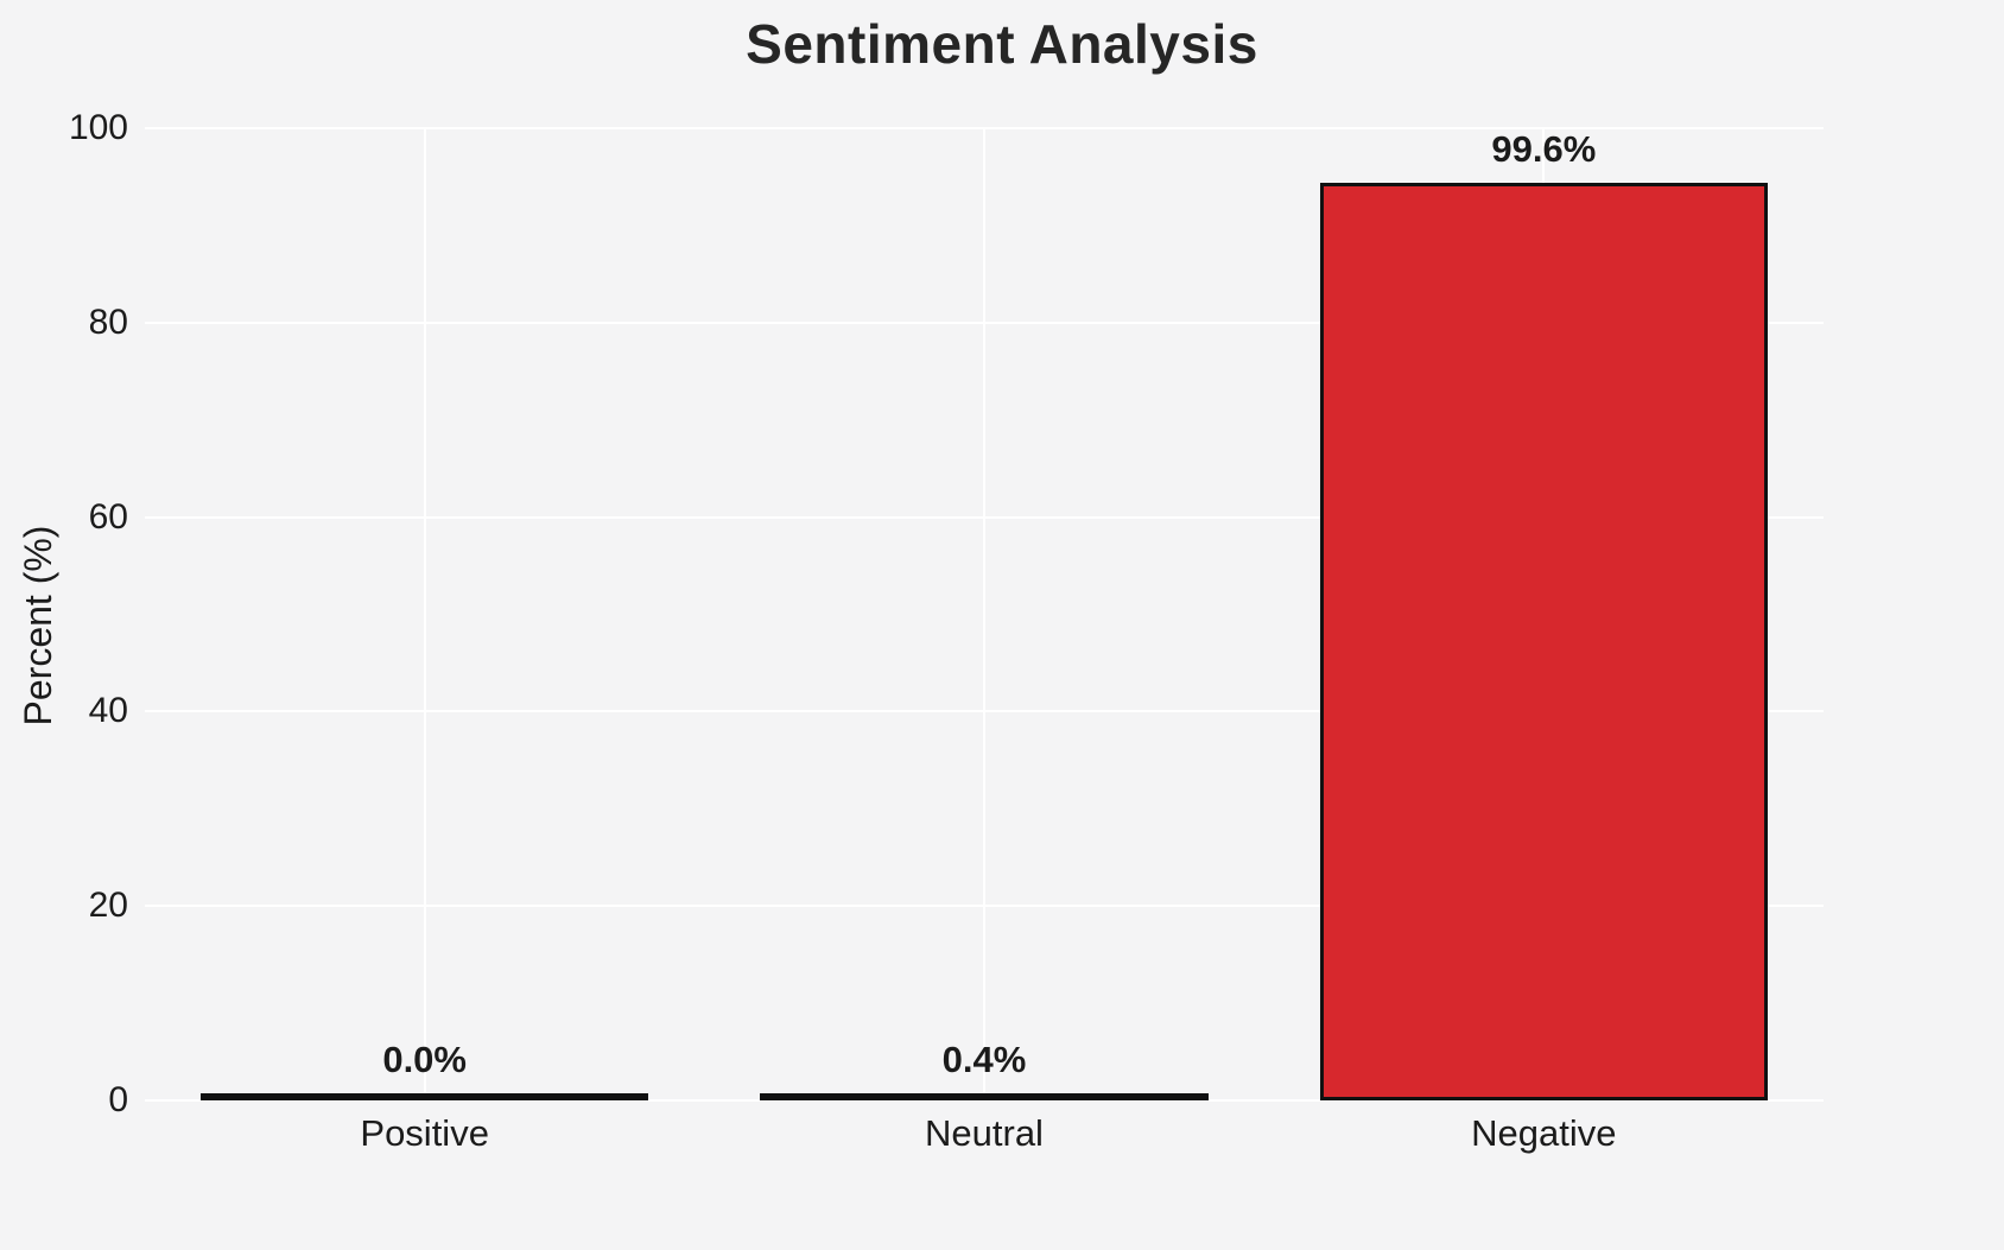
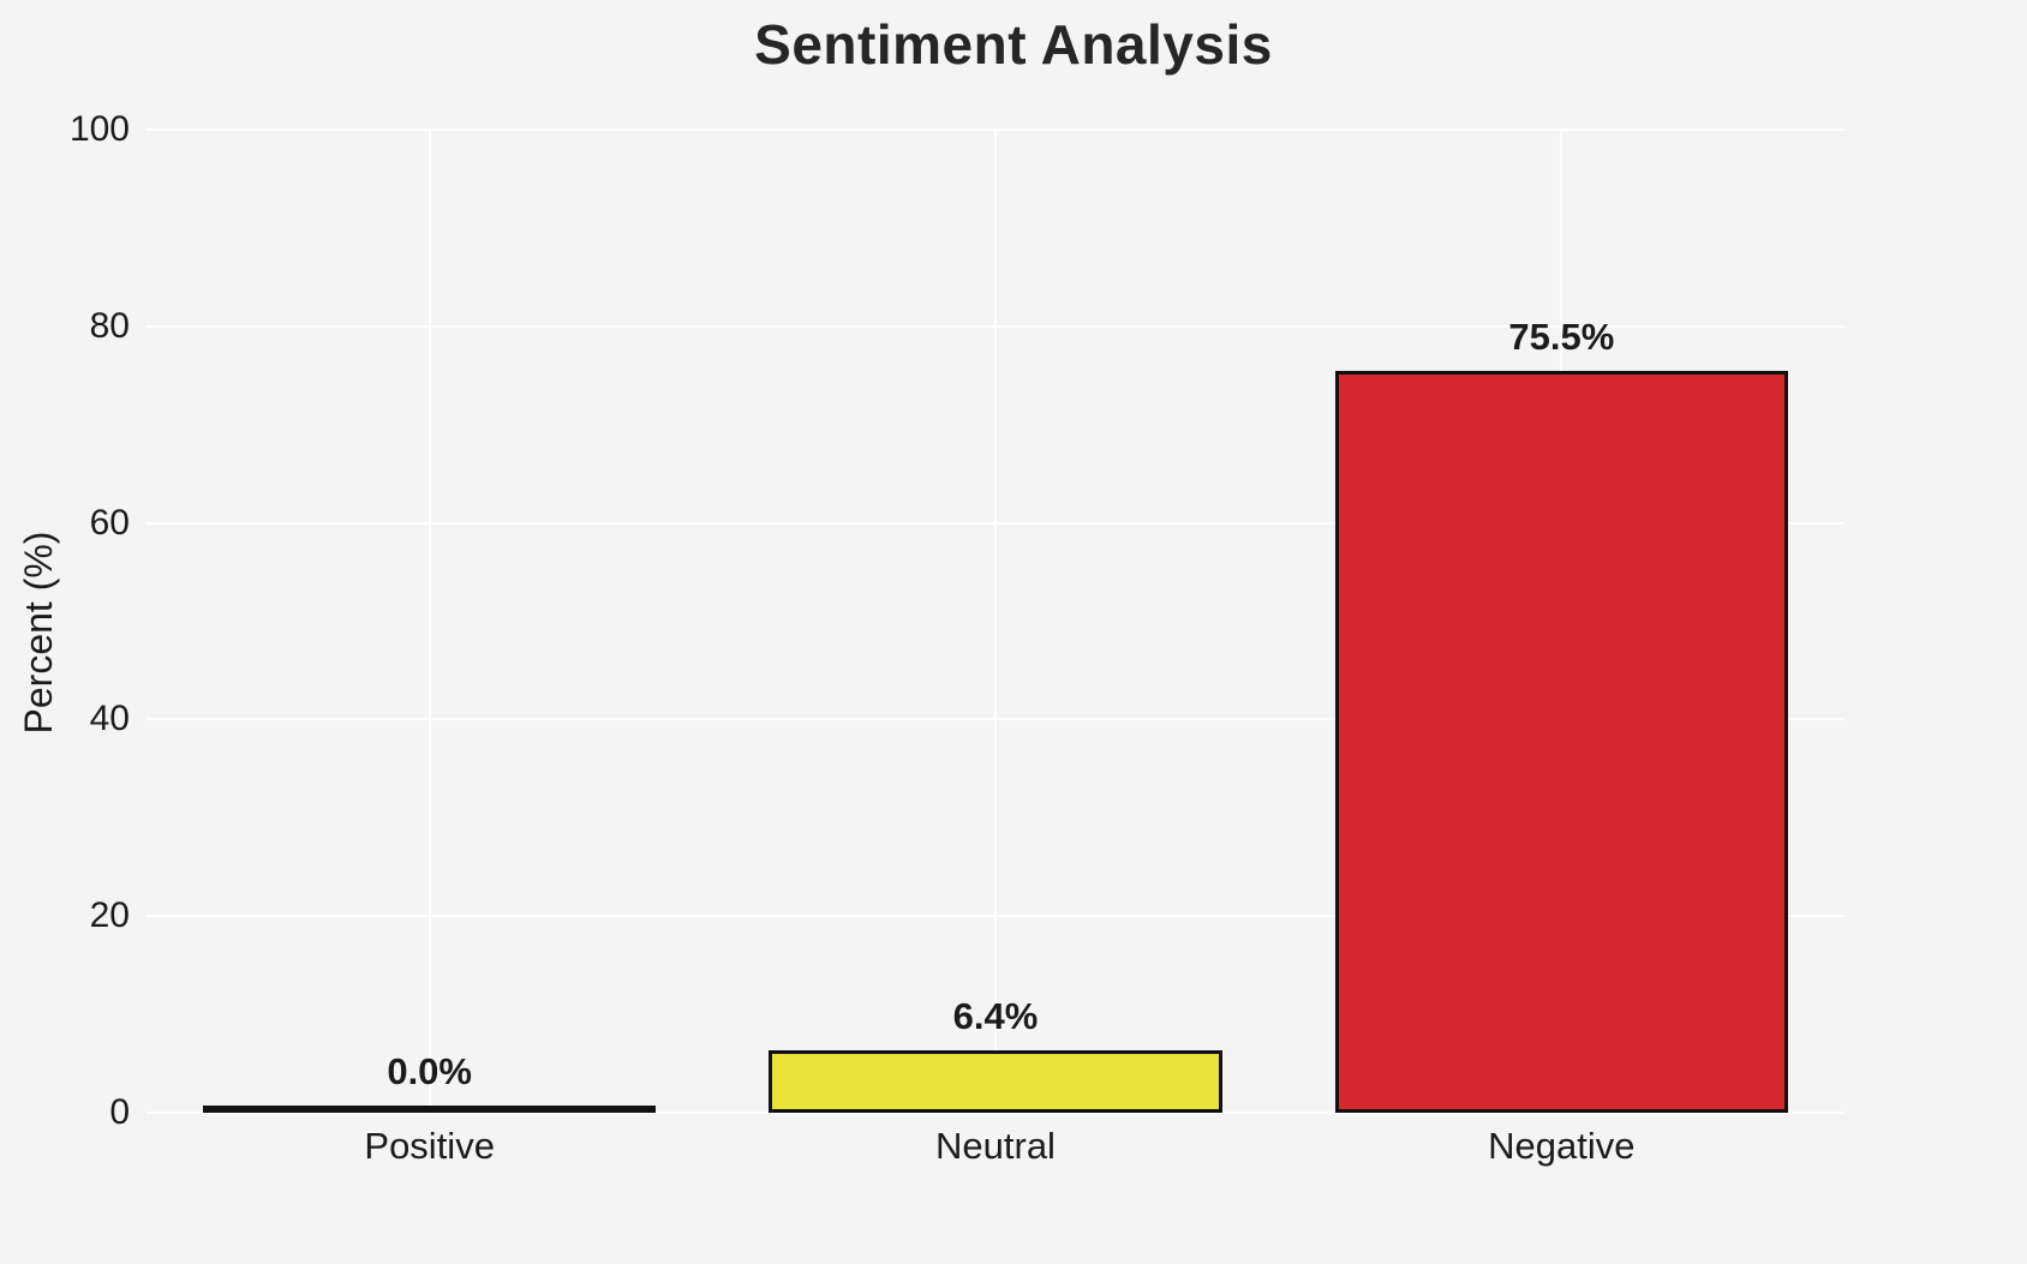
Neutral: 0.4% -> 6.4%
Negative: 99.6% -> 75.5%
